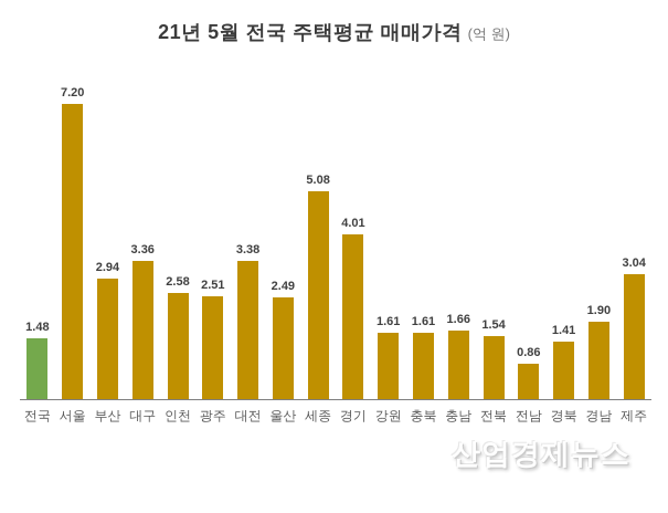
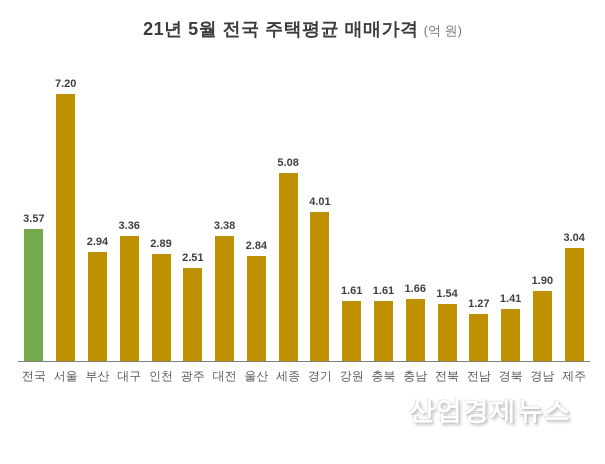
전국: 1.48 -> 3.57
인천: 2.58 -> 2.89
울산: 2.49 -> 2.84
전남: 0.86 -> 1.27
